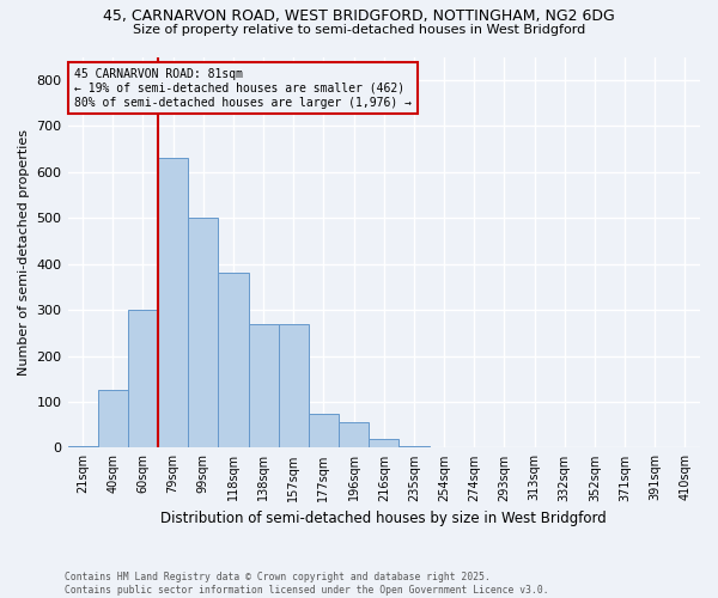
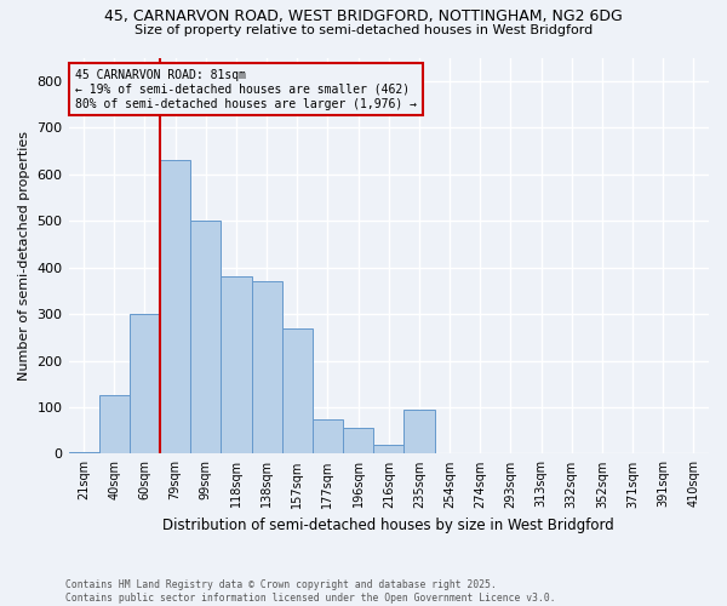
138sqm: 270 -> 370
235sqm: 5 -> 95
